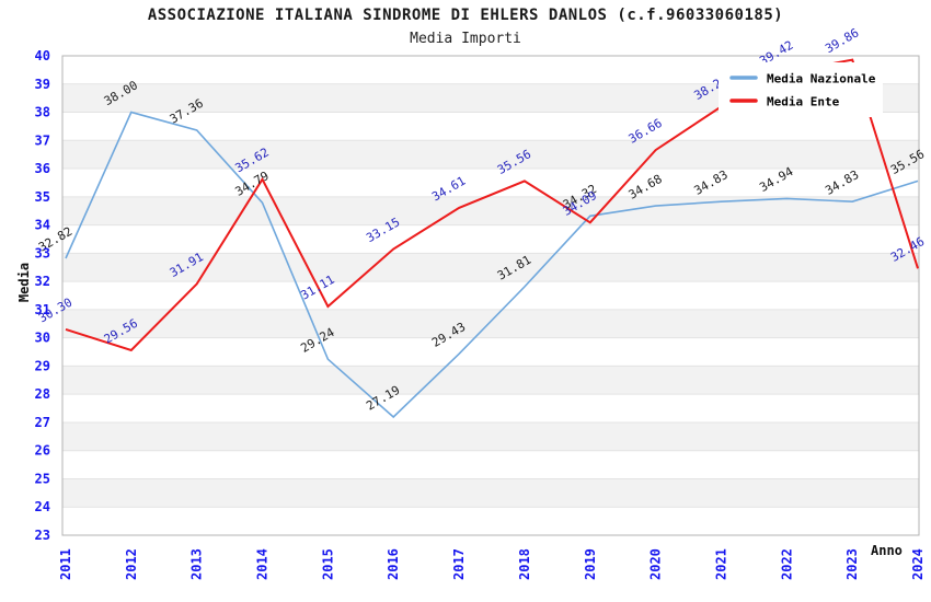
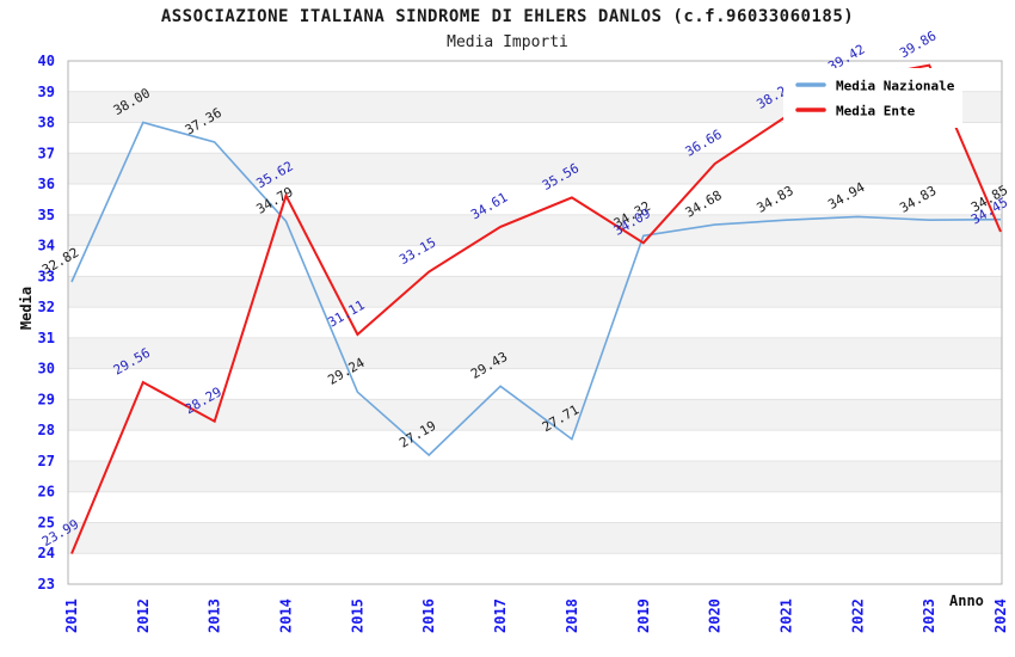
Media Ente/2011: 30.30 -> 23.99
Media Ente/2013: 31.91 -> 28.29
Media Nazionale/2018: 31.81 -> 27.71
Media Nazionale/2024: 35.56 -> 34.85
Media Ente/2024: 32.46 -> 34.45
